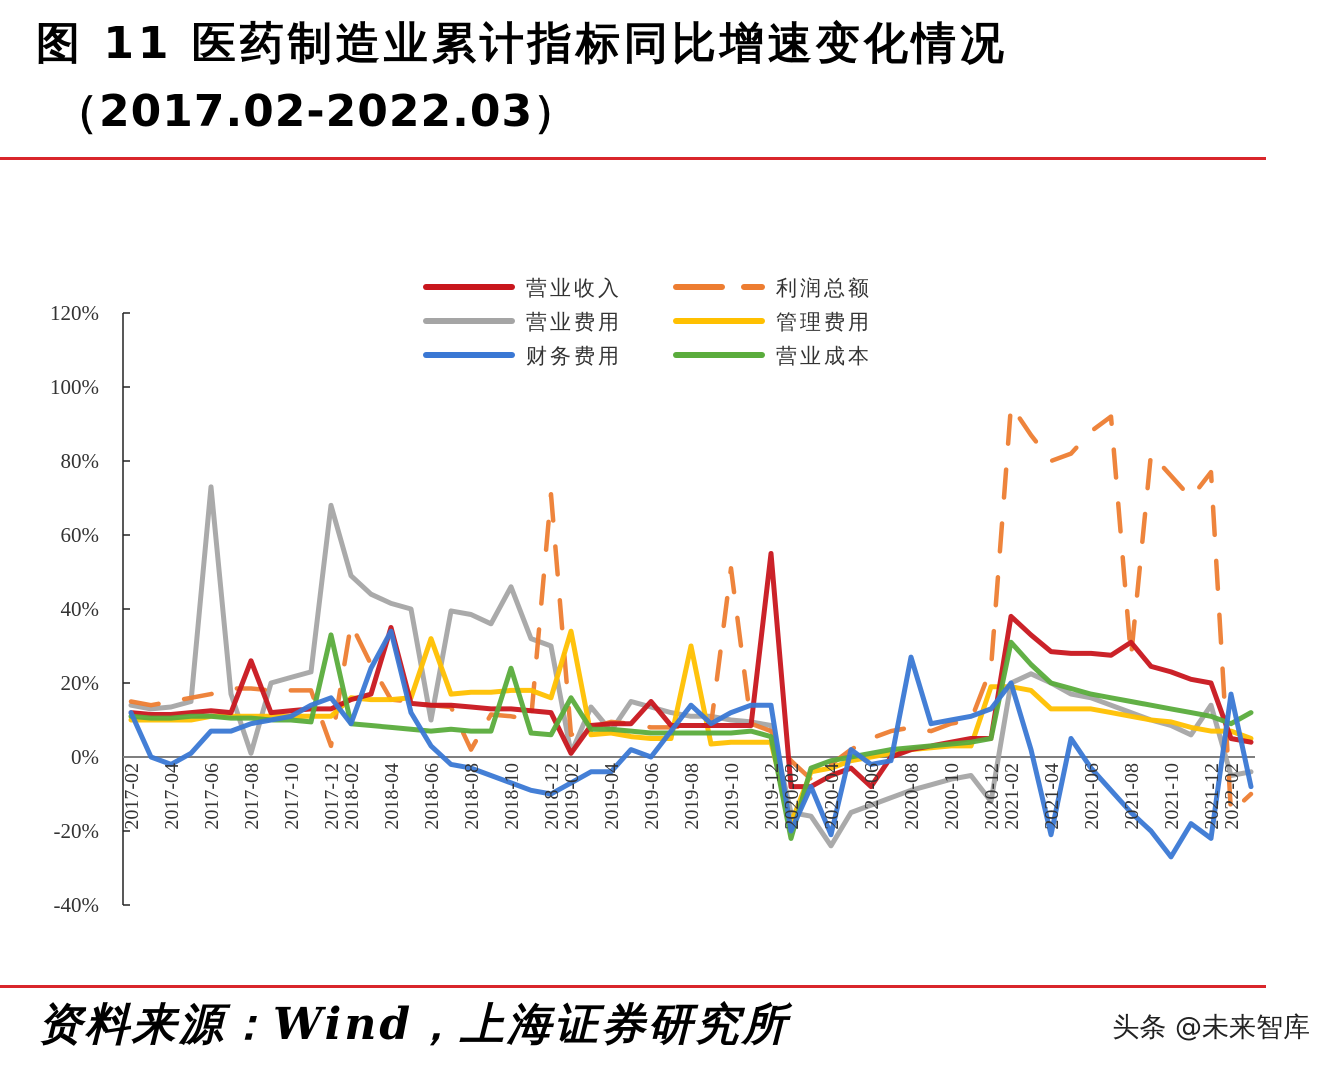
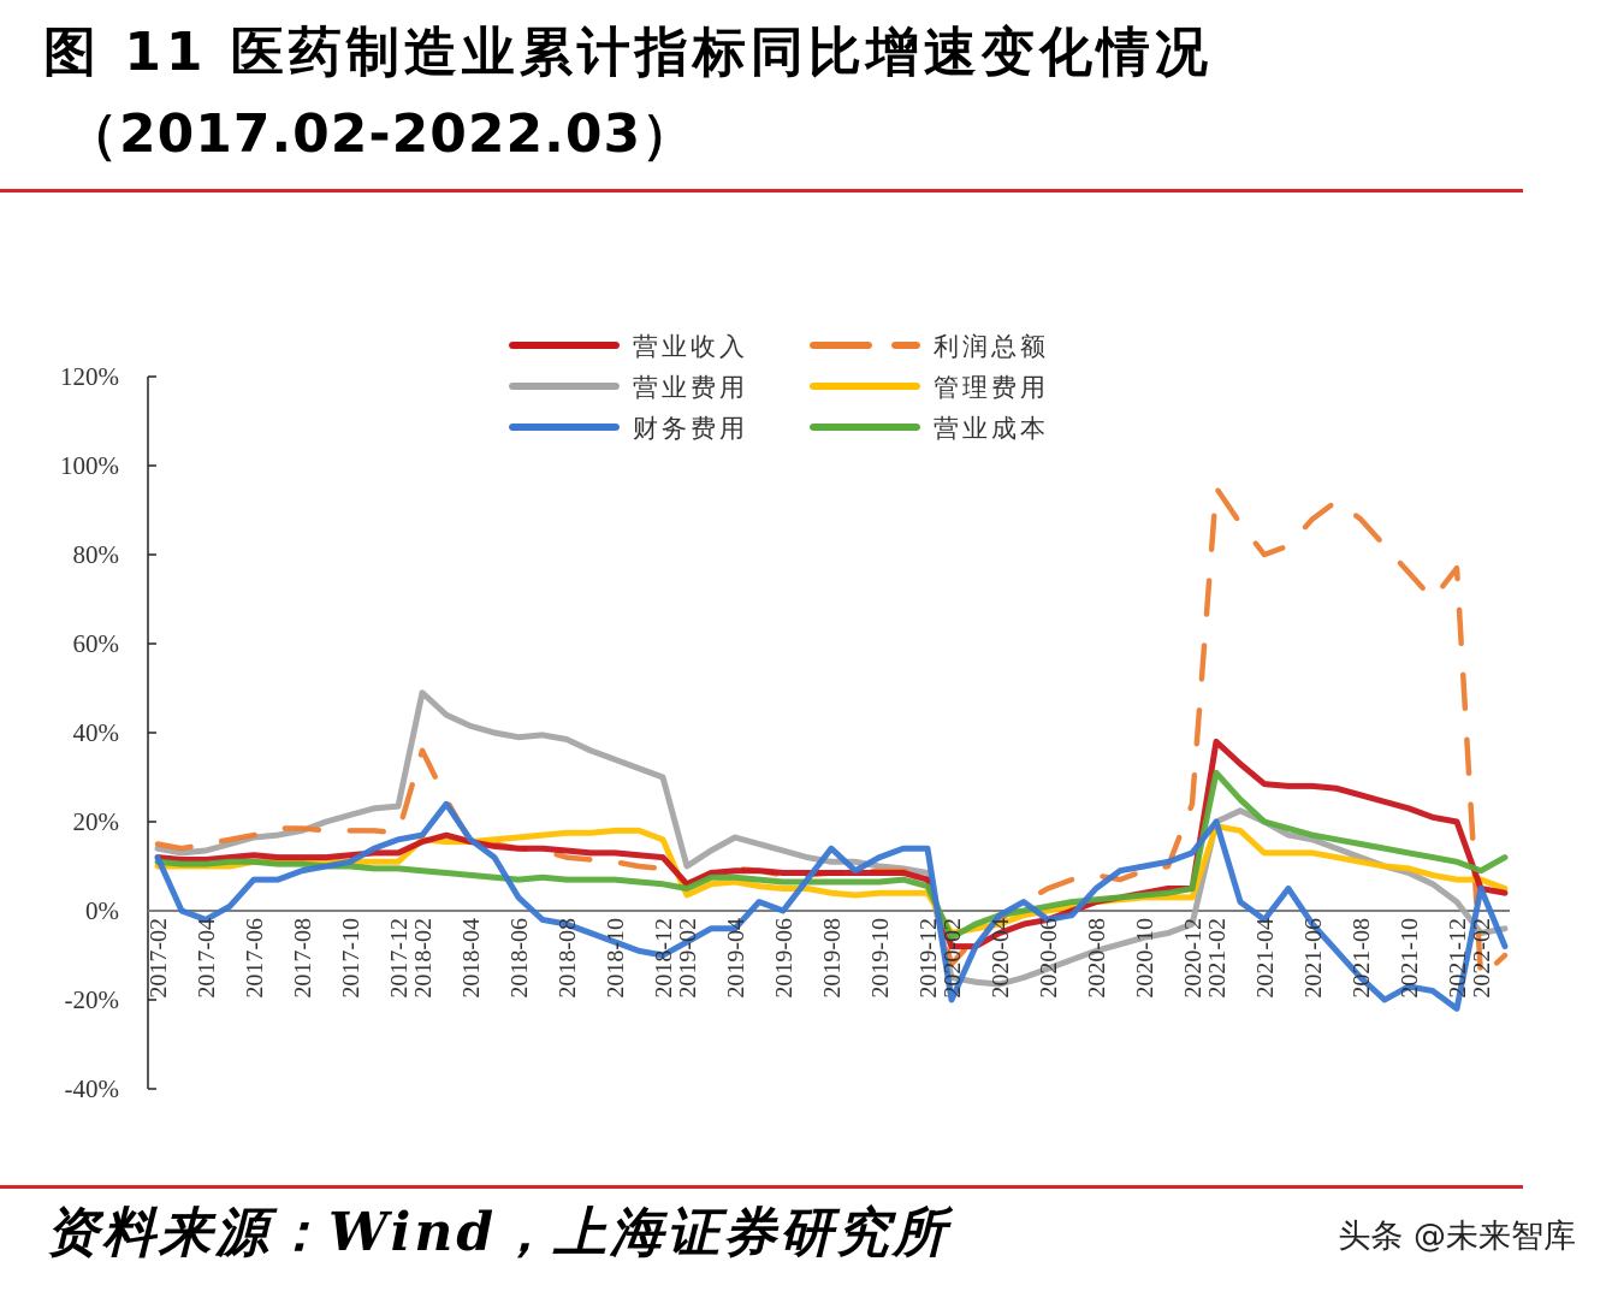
营业费用/2017-06: 73% -> 16%
营业收入/2017-08: 26% -> 12%
营业费用/2017-08: 1% -> 18%
利润总额/2017-12: 3% -> 18%
营业费用/2017-12: 68% -> 24%
营业成本/2017-12: 33% -> 10%
财务费用/2018-02: 9% -> 17%
营业收入/2018-04: 35% -> 16%
财务费用/2018-04: 34% -> 16%
营业费用/2018-06: 10% -> 39%
管理费用/2018-06: 32% -> 16%
利润总额/2018-08: 2% -> 12%
营业费用/2018-10: 46% -> 34%
营业成本/2018-10: 24% -> 7%
利润总额/2018-12: 71% -> 10%
营业收入/2019-02: 1% -> 6%
营业费用/2019-02: 1% -> 10%
管理费用/2019-02: 34% -> 4%
营业成本/2019-02: 16% -> 5%
营业费用/2019-04: 7% -> 16%
营业收入/2019-06: 15% -> 8%
管理费用/2019-08: 30% -> 4%
利润总额/2019-10: 51% -> 9%
营业收入/2019-12: 55% -> 7%
利润总额/2020-02: -1% -> -12%
管理费用/2020-02: -18% -> -5%
营业成本/2020-02: -22% -> -6%
营业费用/2020-04: -24% -> -16%
财务费用/2020-04: -21% -> -1%
营业收入/2020-06: -8% -> -2%
财务费用/2020-08: 27% -> 5%
营业费用/2020-12: -12% -> -3%
管理费用/2020-12: 19% -> 3%
财务费用/2021-04: -21% -> -2%
营业收入/2021-08: 31% -> 26%
利润总额/2021-08: 27% -> 88%
财务费用/2021-10: -27% -> -17%
营业费用/2021-12: 14% -> 2%
财务费用/2022-02: 17% -> 5%
